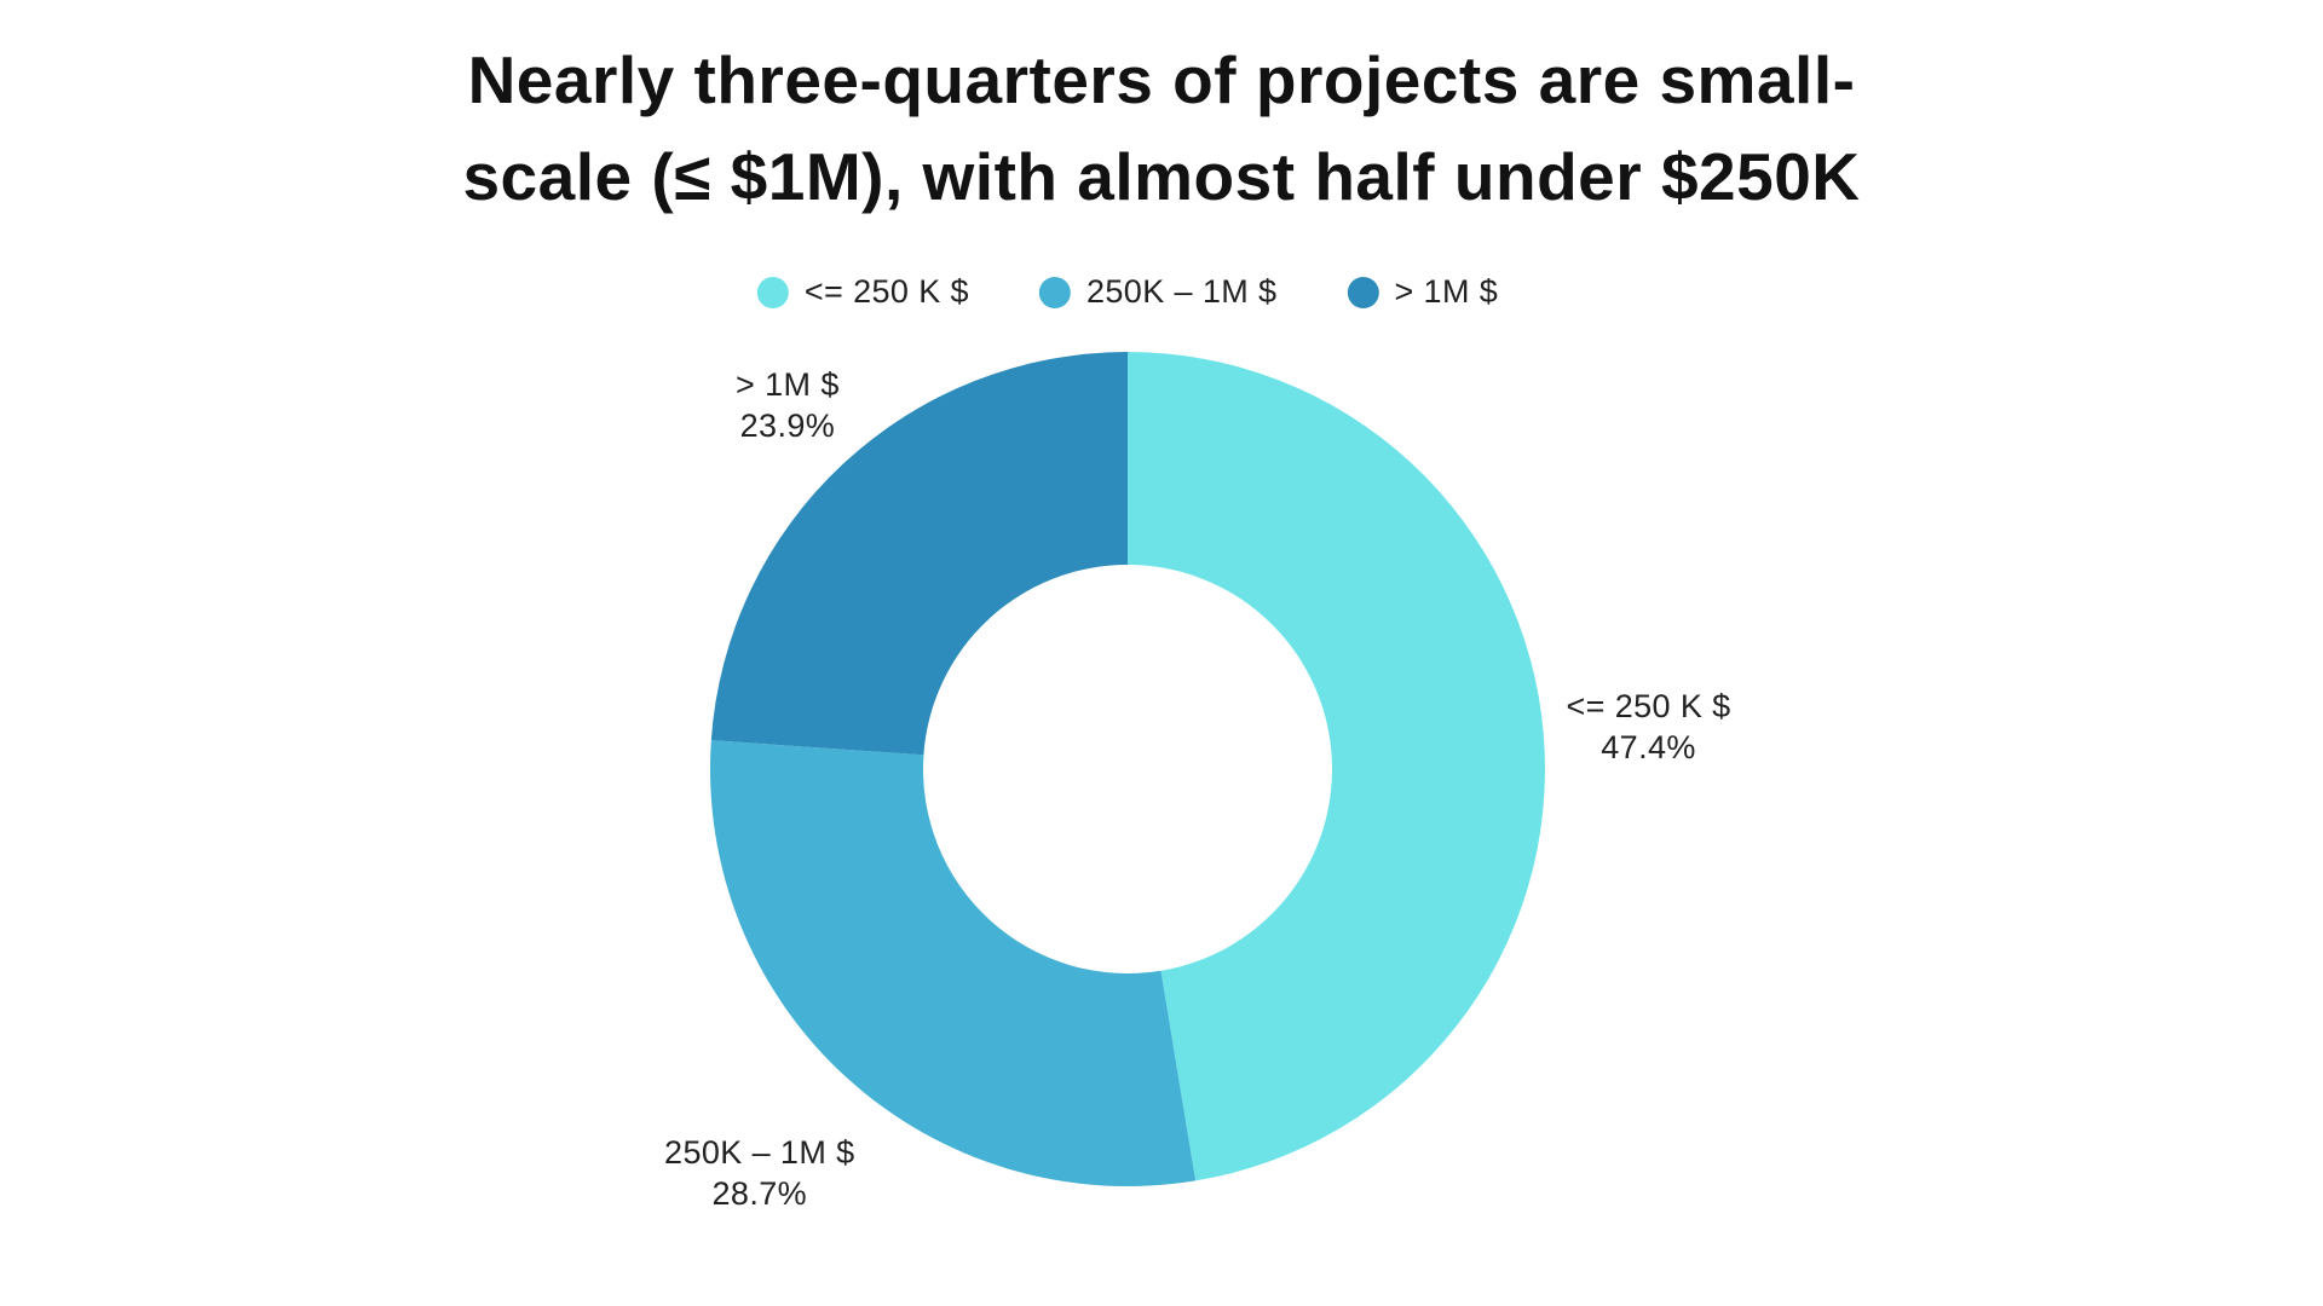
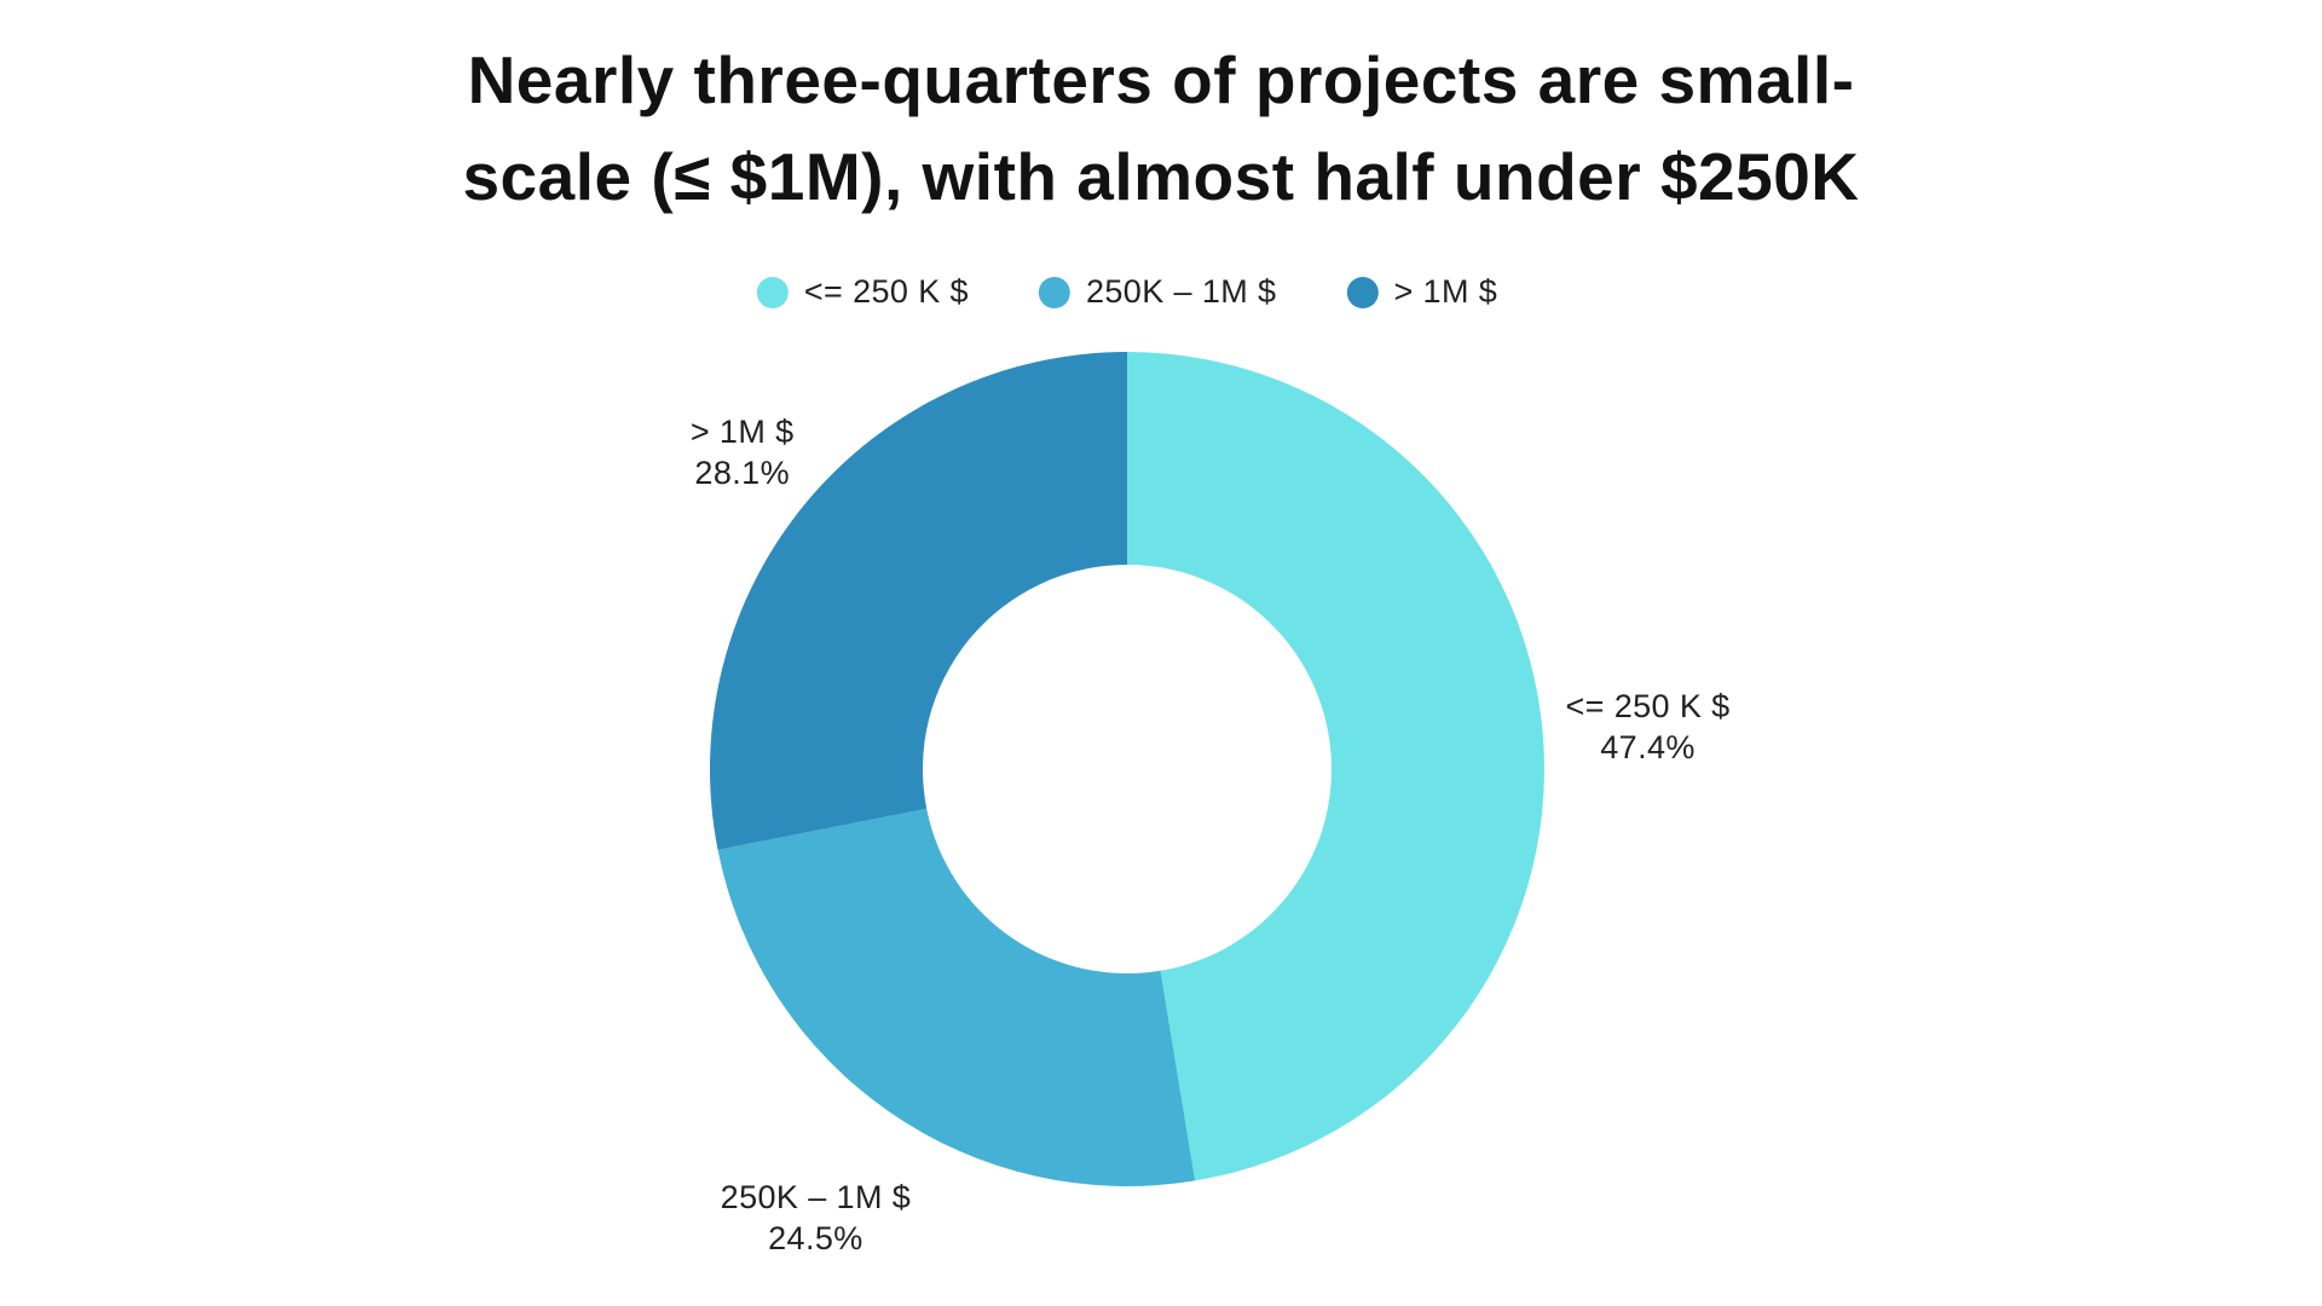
250K – 1M $: 28.7% -> 24.5%
> 1M $: 23.9% -> 28.1%
